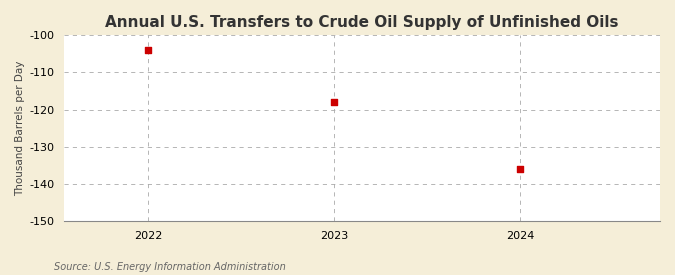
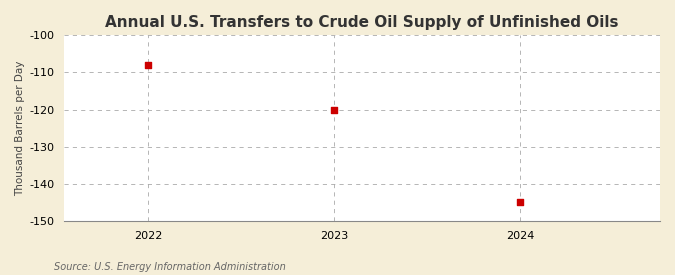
2022: -104 -> -108
2023: -118 -> -120
2024: -136 -> -145
